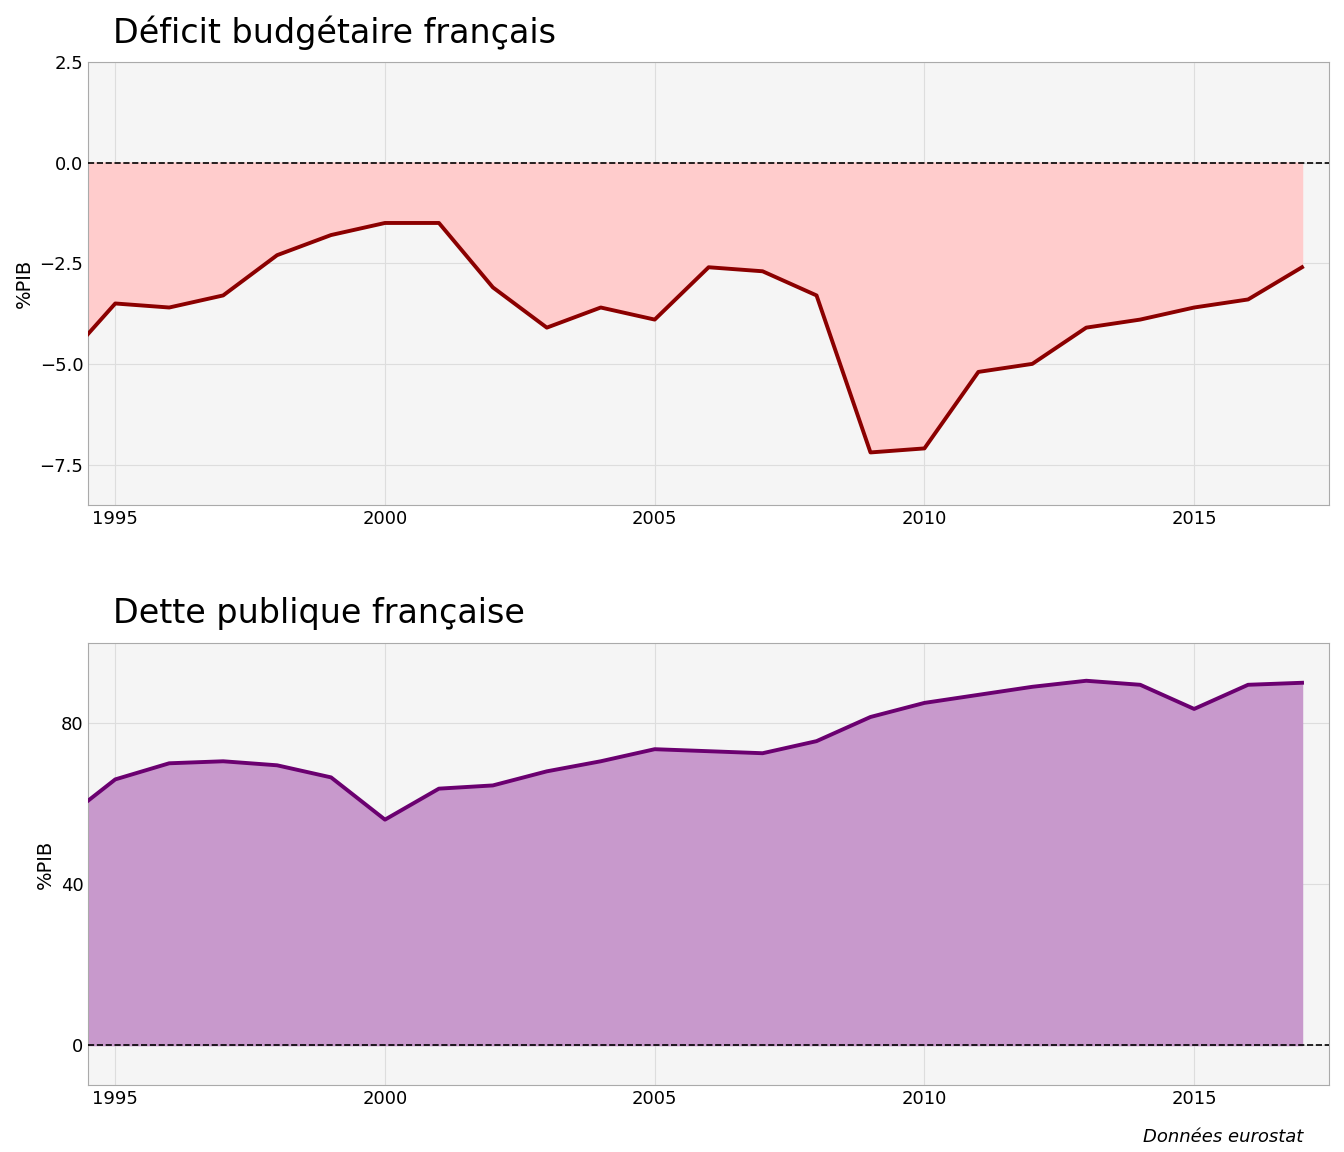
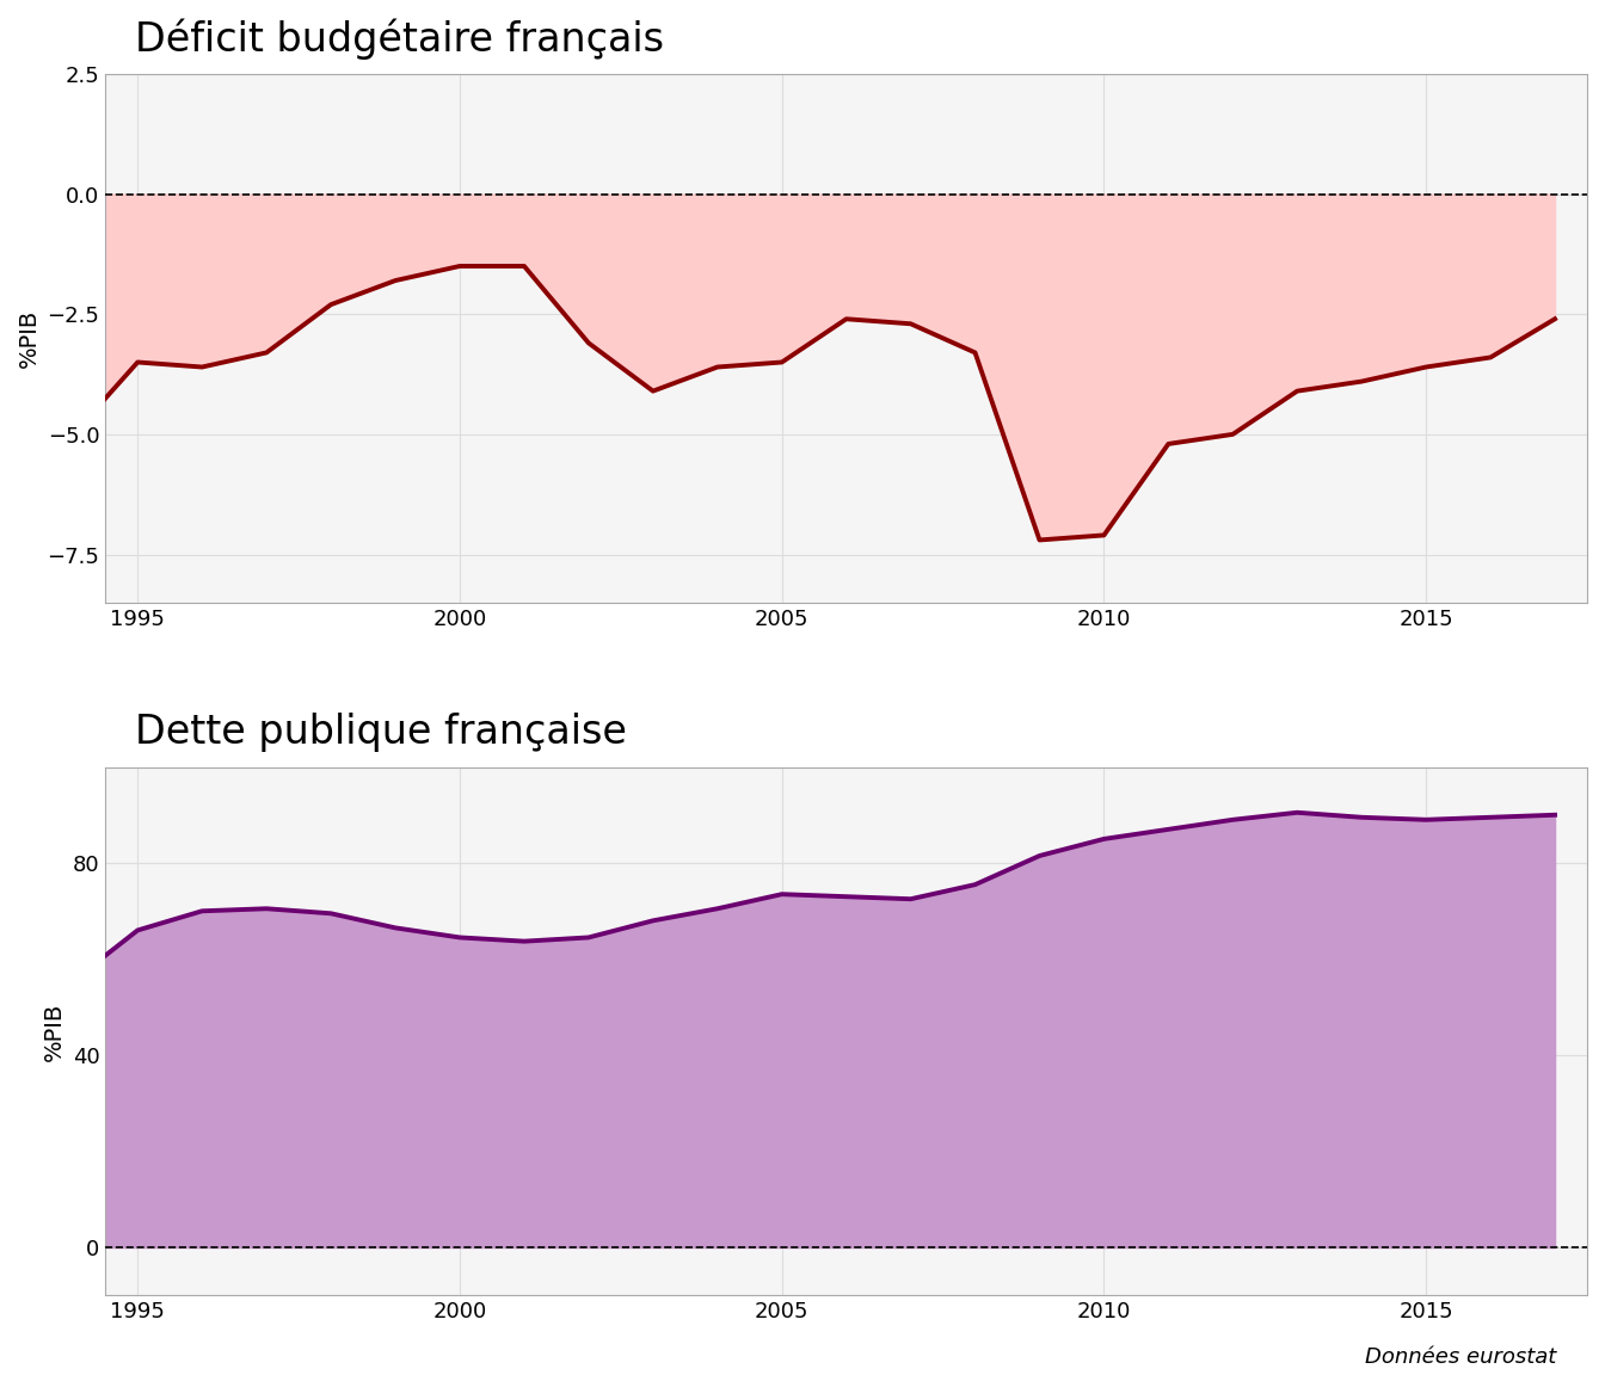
Déficit budgétaire français/2005: -3.9 -> -3.5
Dette publique française/2000: 56.0 -> 64.5
Dette publique française/2015: 83.5 -> 89.0
